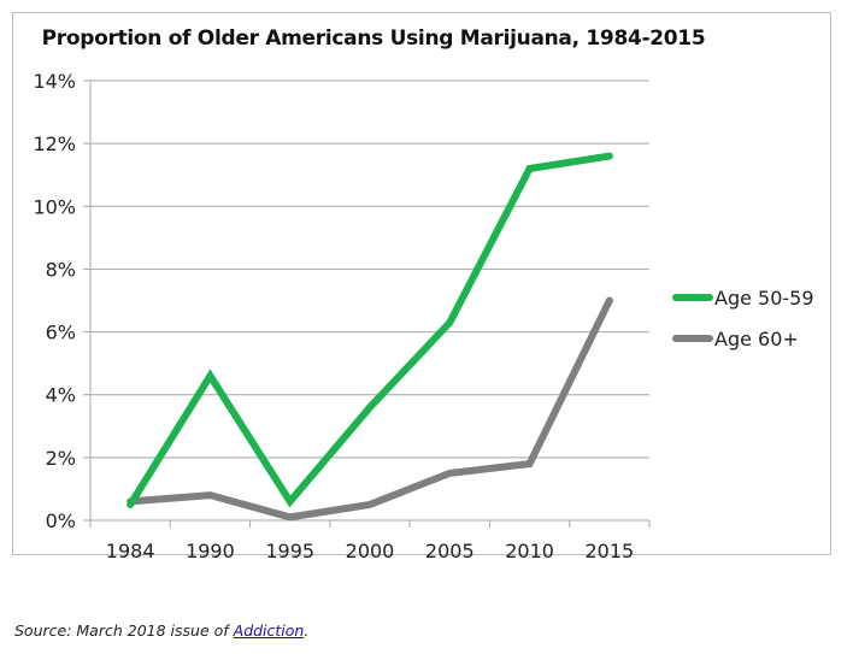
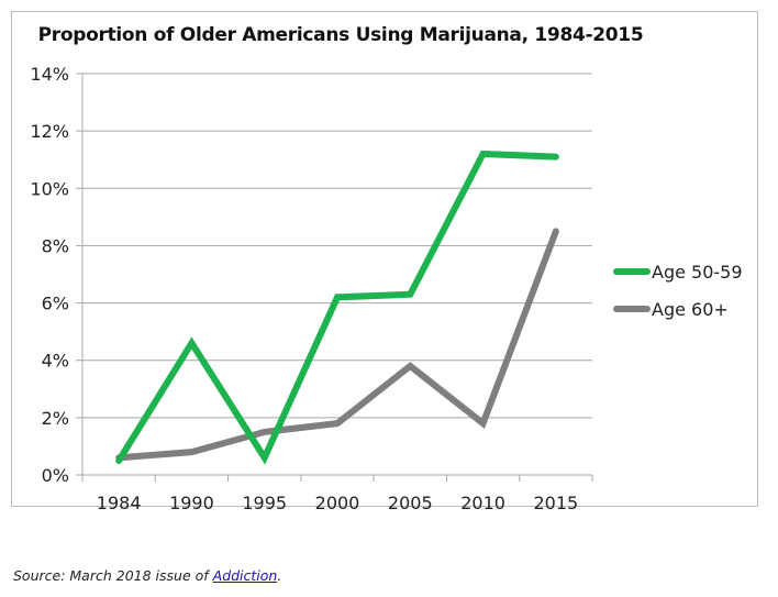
Age 60+/1995: 0.1% -> 1.5%
Age 50-59/2000: 3.6% -> 6.2%
Age 60+/2000: 0.5% -> 1.8%
Age 60+/2005: 1.5% -> 3.8%
Age 50-59/2015: 11.6% -> 11.1%
Age 60+/2015: 7.0% -> 8.5%
